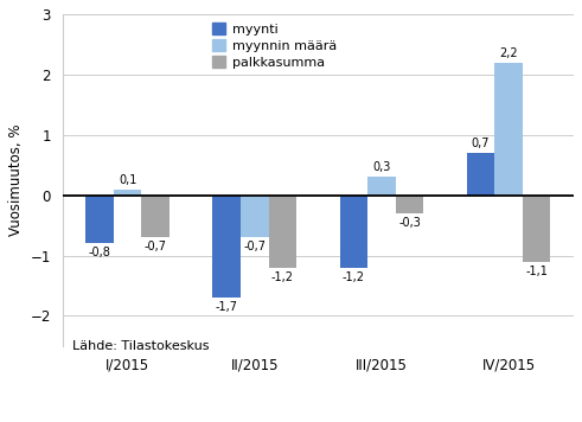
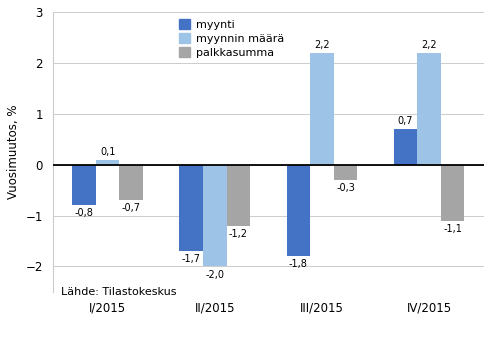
myynnin määrä/II/2015: -0,7 -> -2,0
myynti/III/2015: -1,2 -> -1,8
myynnin määrä/III/2015: 0,3 -> 2,2
